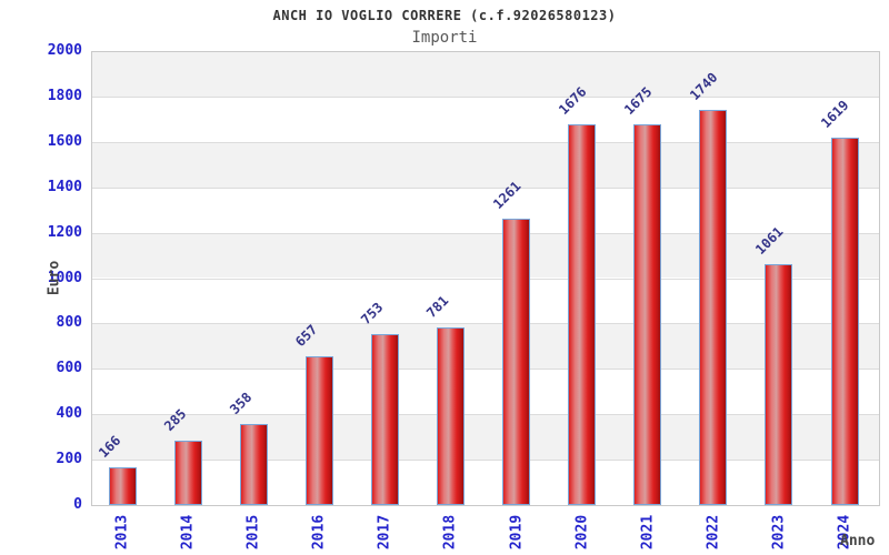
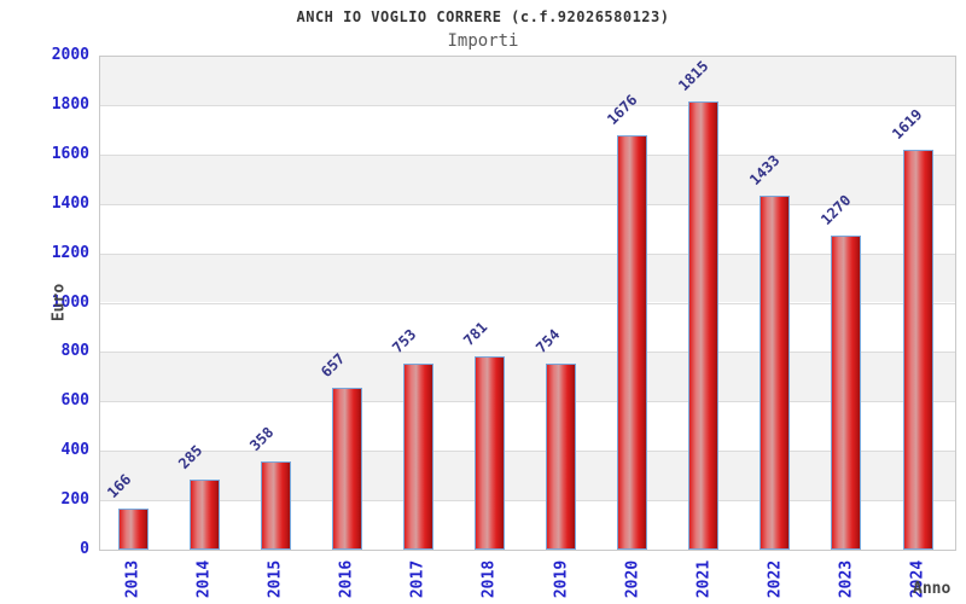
2019: 1261 -> 754
2021: 1675 -> 1815
2022: 1740 -> 1433
2023: 1061 -> 1270
